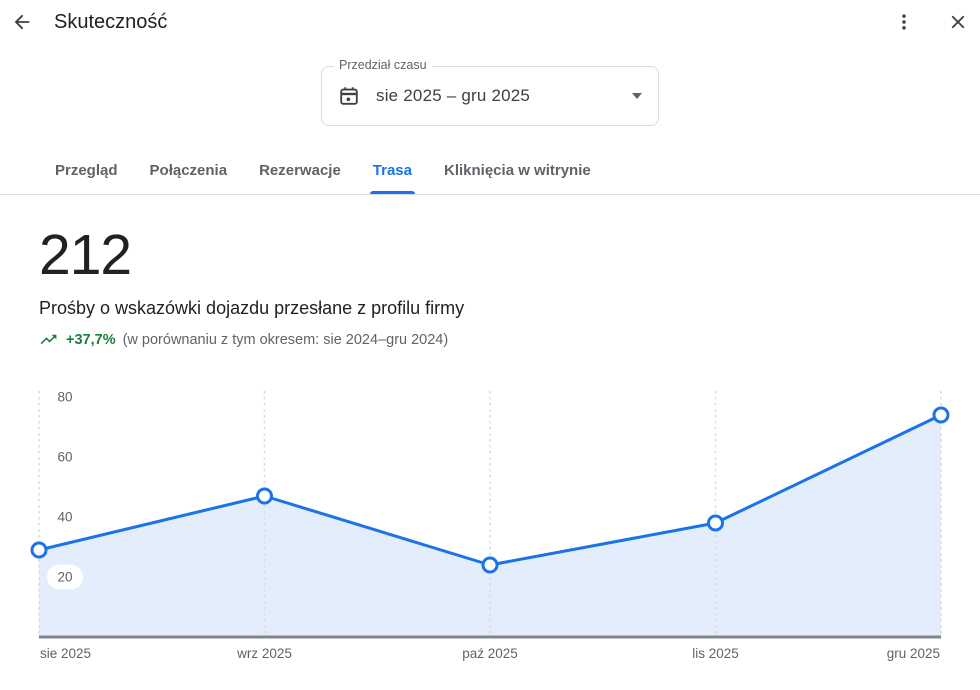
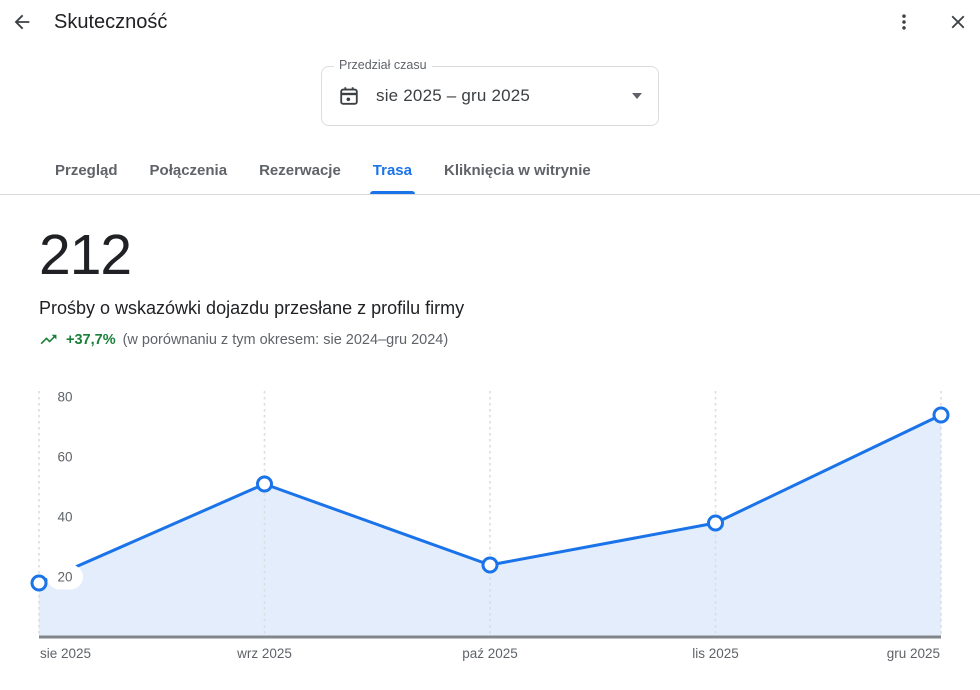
sie 2025: 29 -> 18
wrz 2025: 47 -> 51
